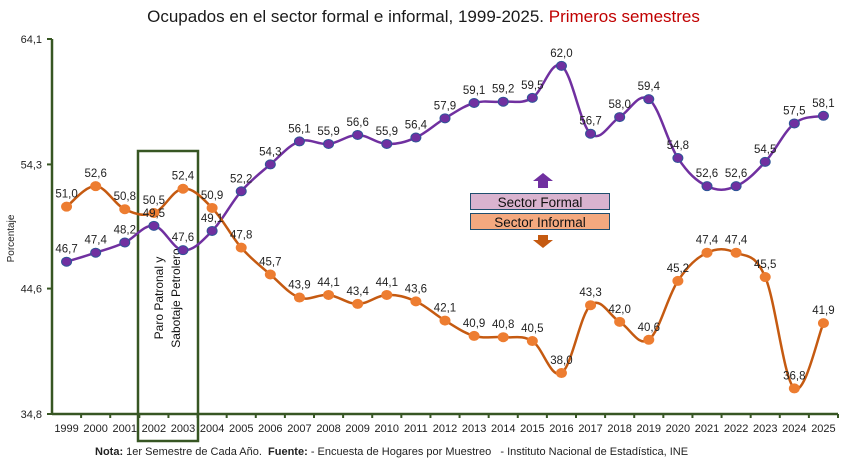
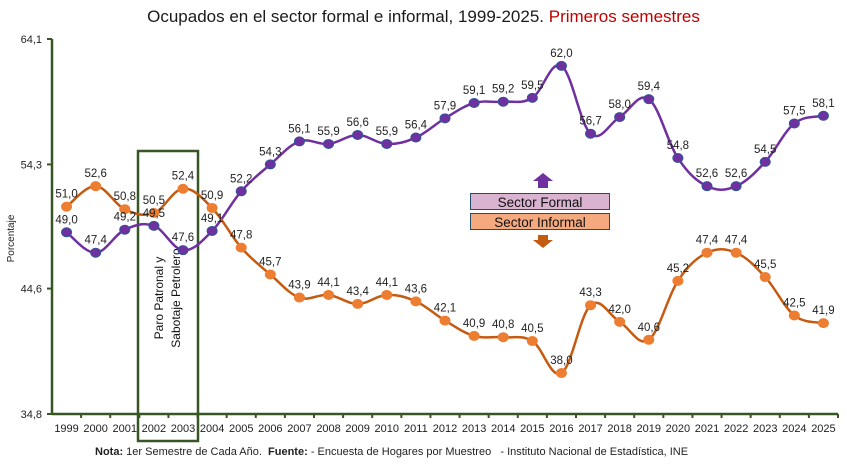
Sector Formal/1999: 46,7 -> 49,0
Sector Formal/2001: 48,2 -> 49,2
Sector Informal/2024: 36,8 -> 42,5
